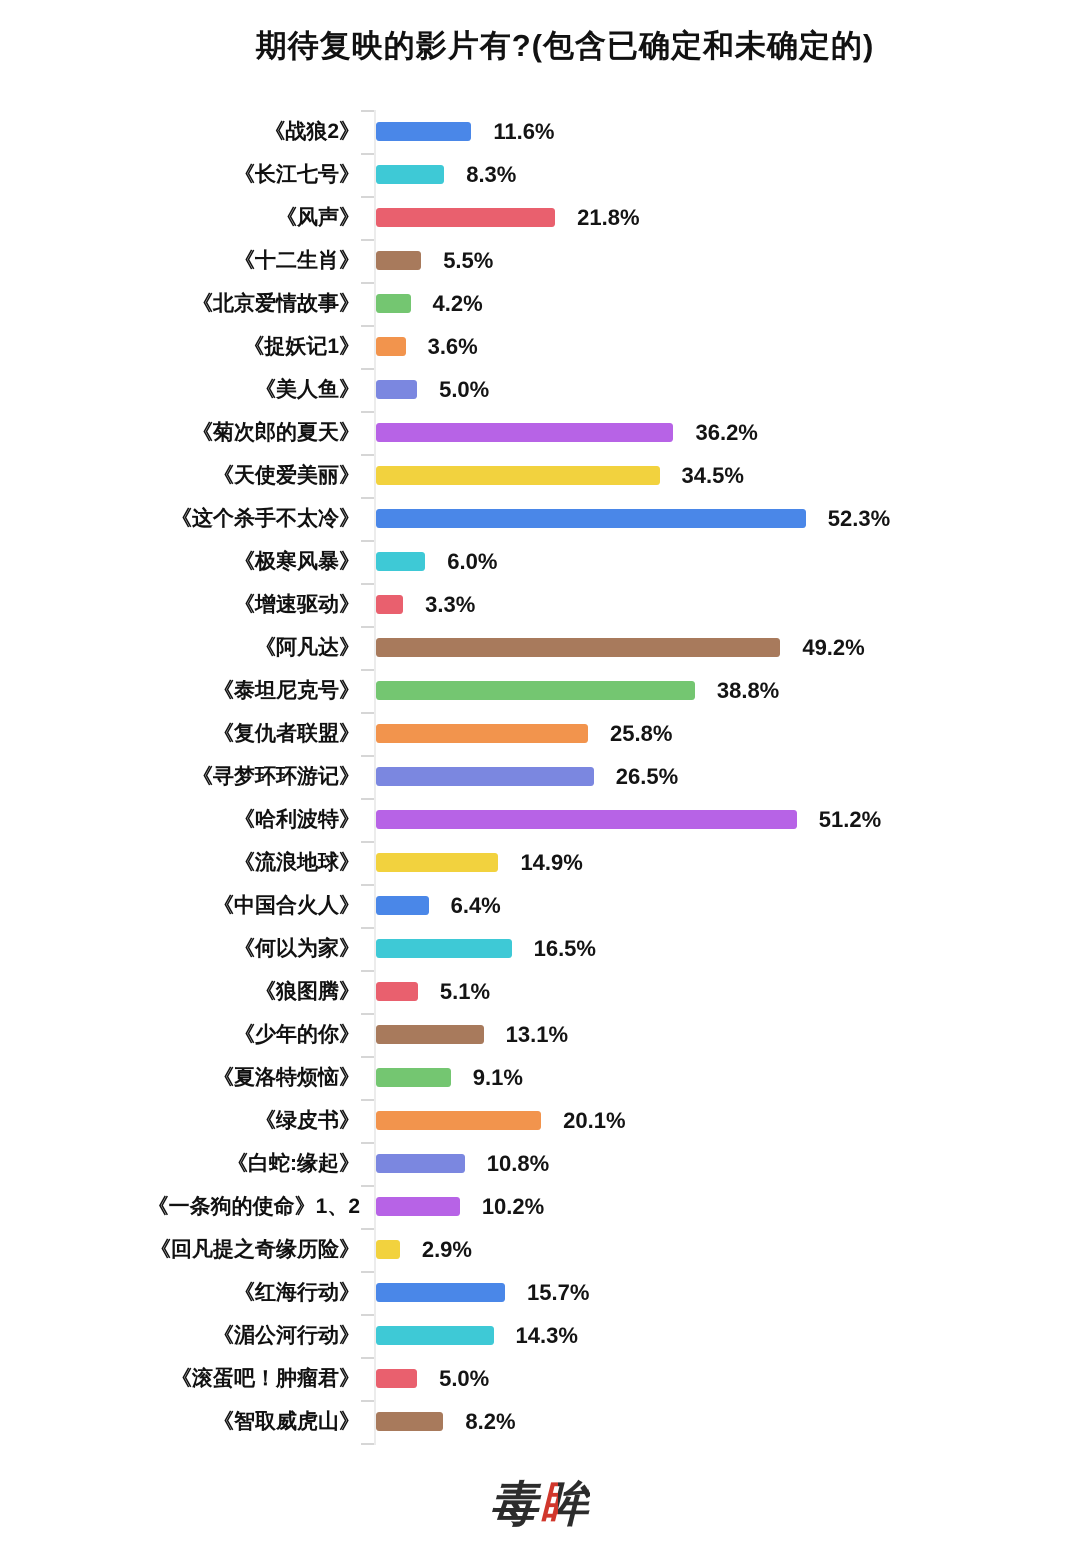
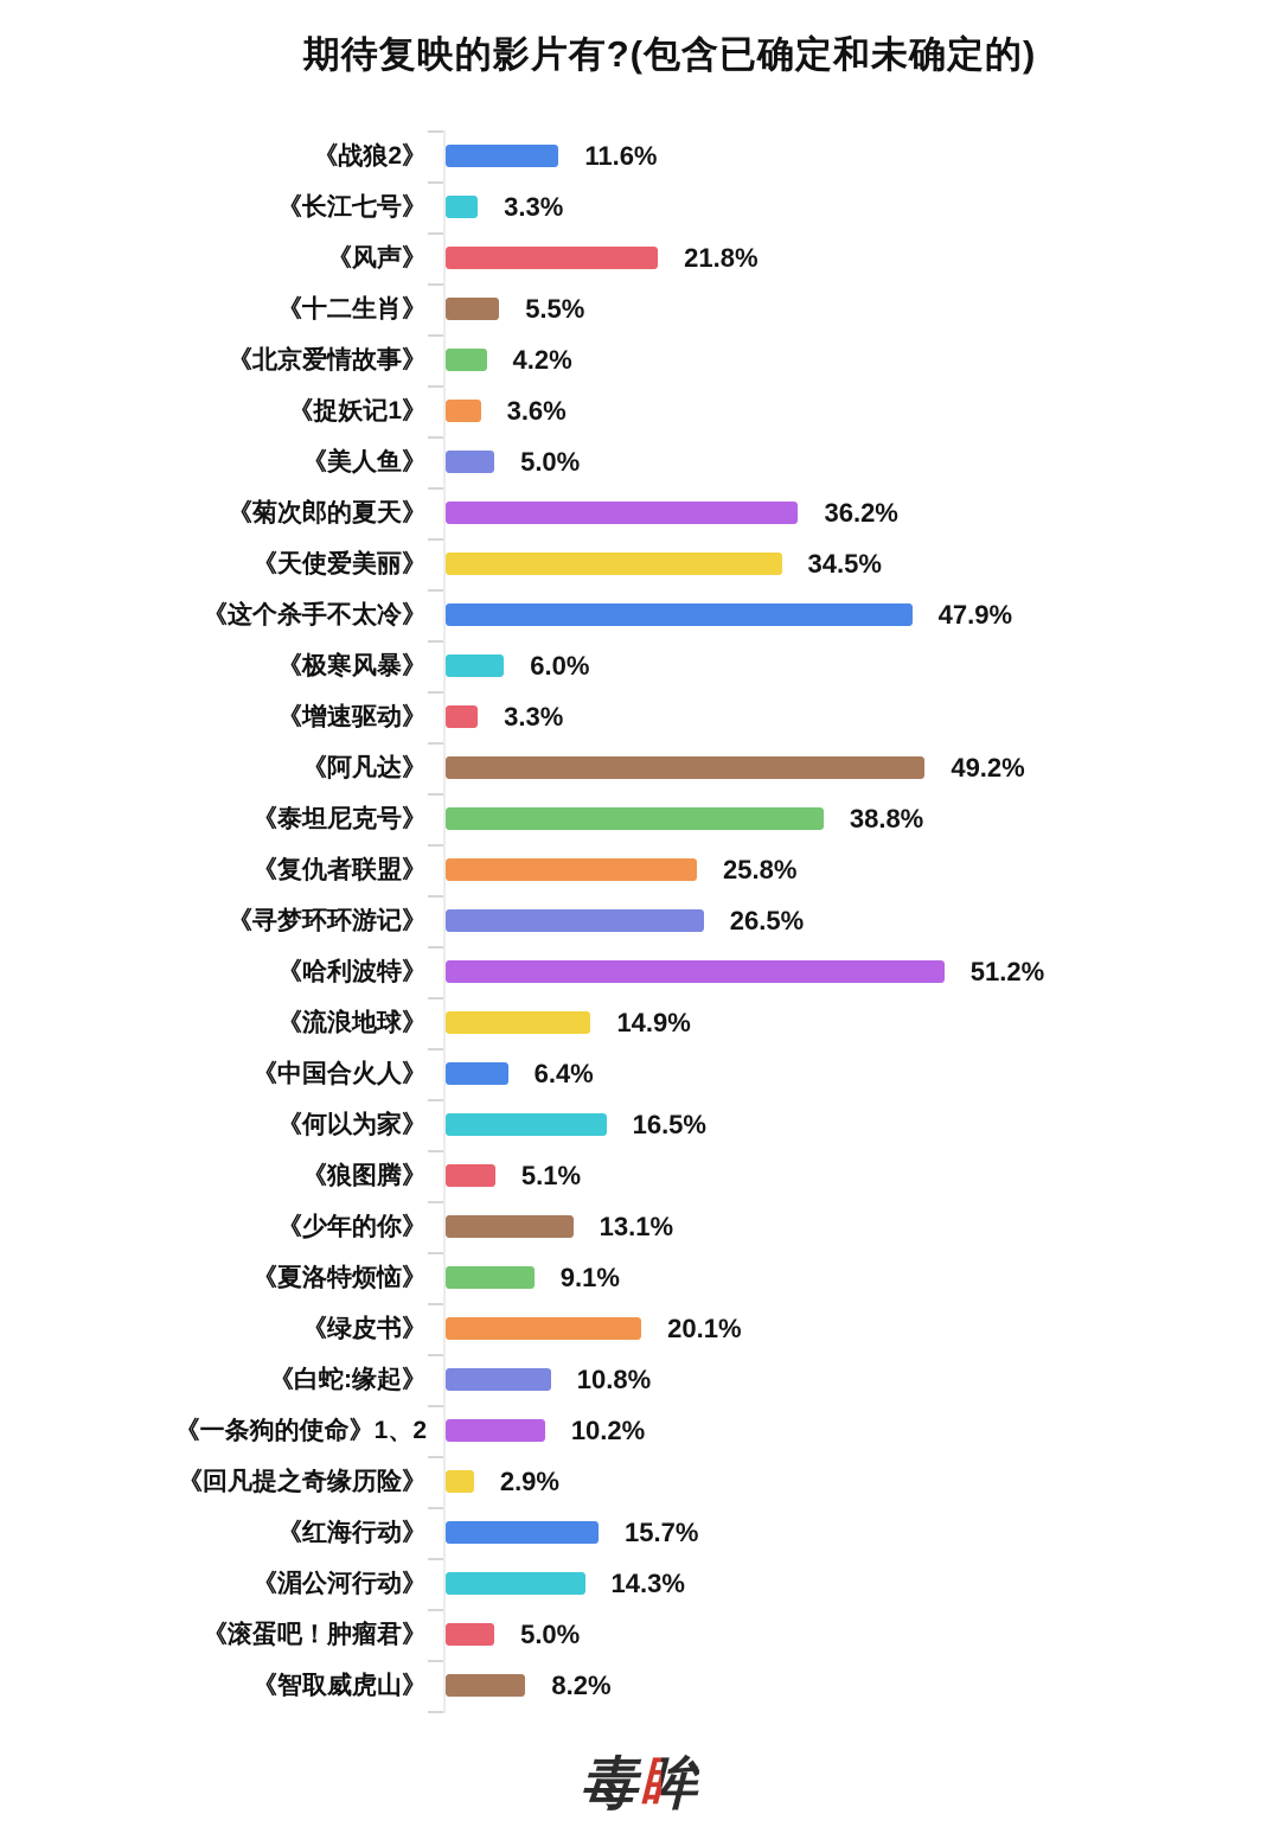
《长江七号》: 8.3% -> 3.3%
《这个杀手不太冷》: 52.3% -> 47.9%
